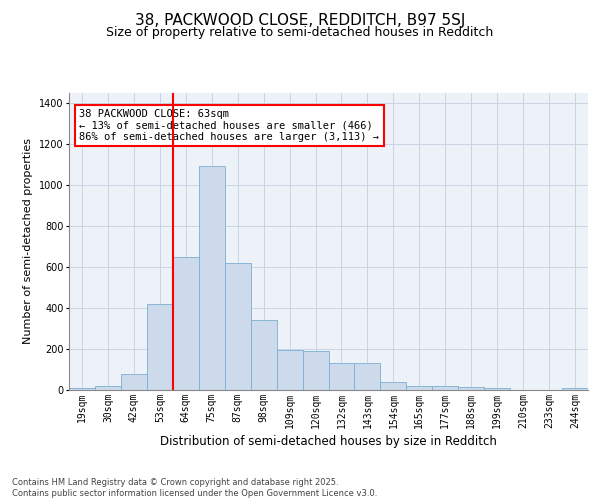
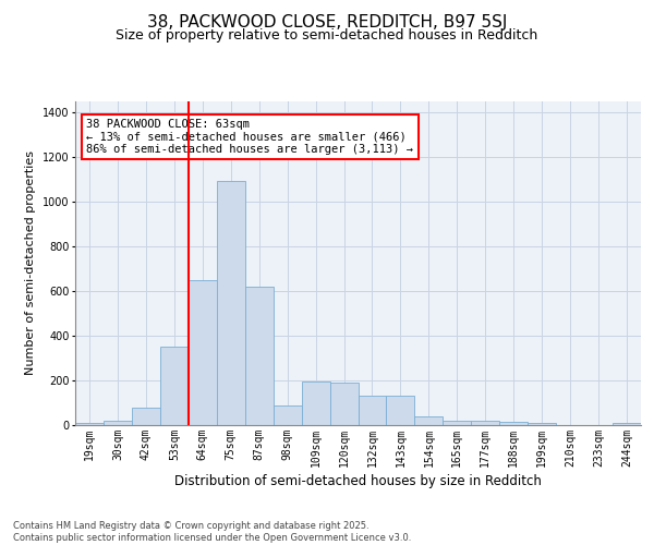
53sqm: 420 -> 350
98sqm: 340 -> 90
